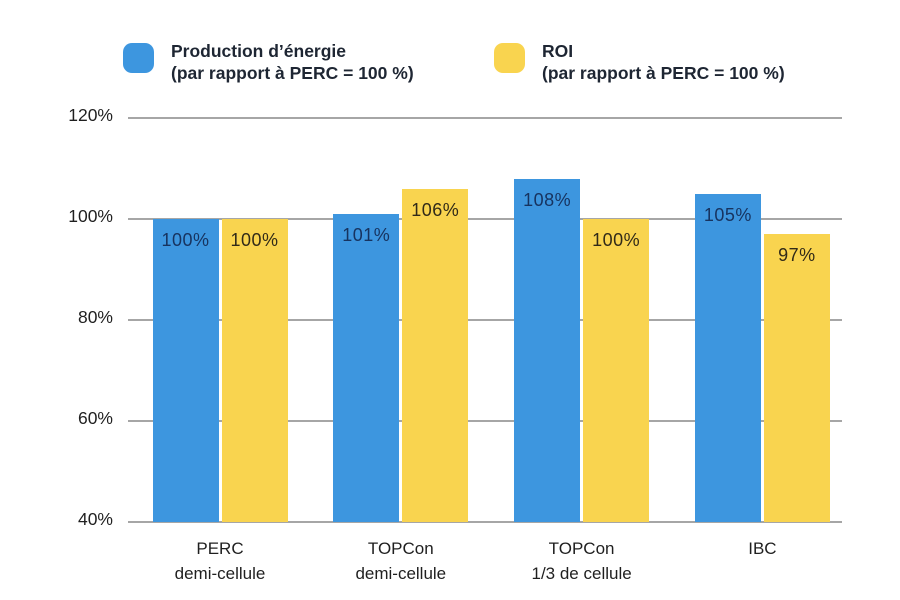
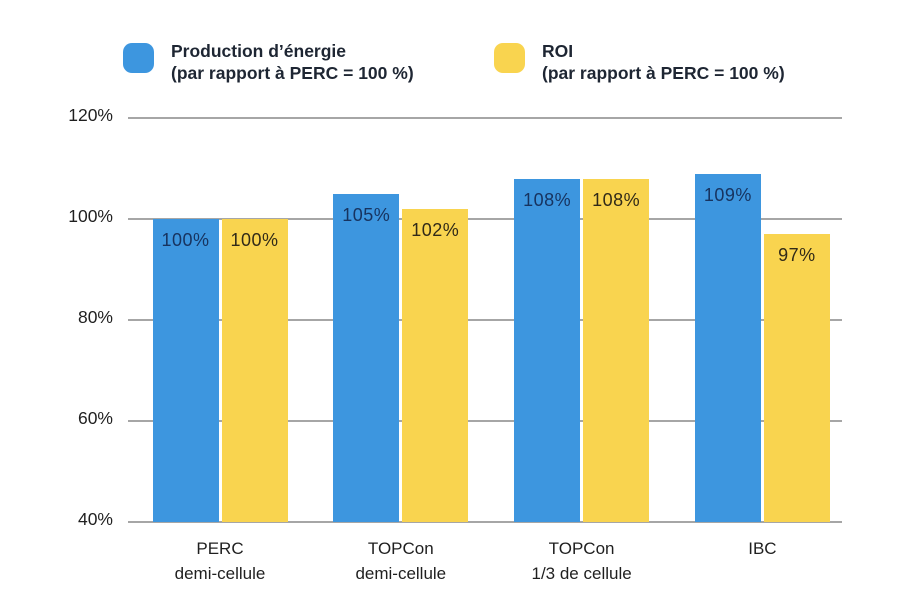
Production d’énergie/TOPCon demi-cellule: 101% -> 105%
ROI/TOPCon demi-cellule: 106% -> 102%
ROI/TOPCon 1/3 de cellule: 100% -> 108%
Production d’énergie/IBC: 105% -> 109%
